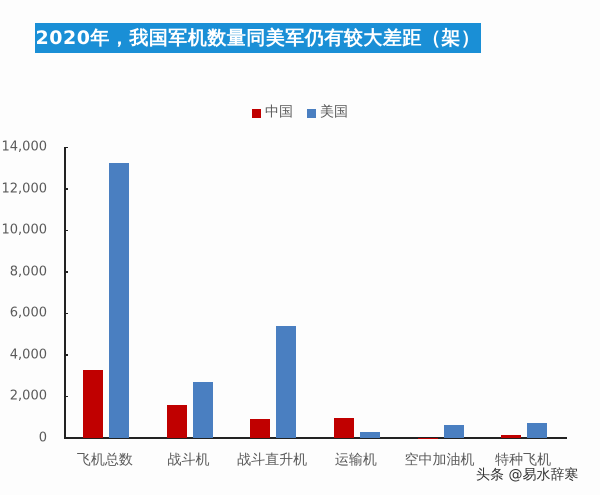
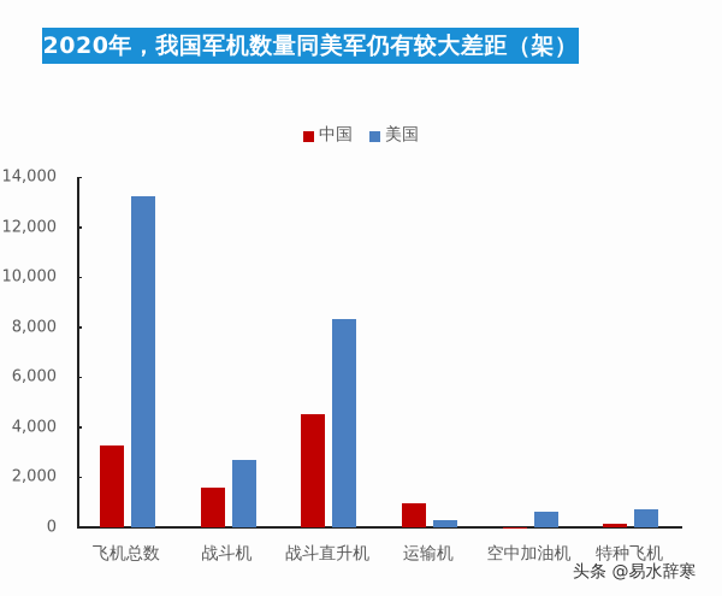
中国/战斗直升机: 900 -> 4500
美国/战斗直升机: 5400 -> 8300
